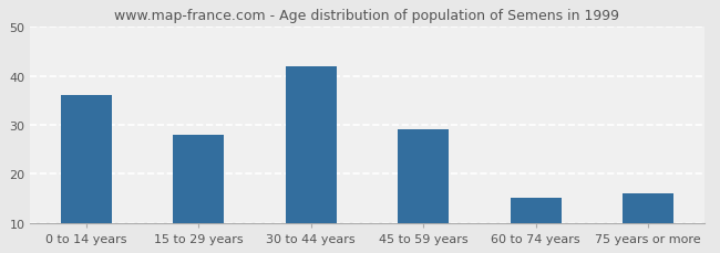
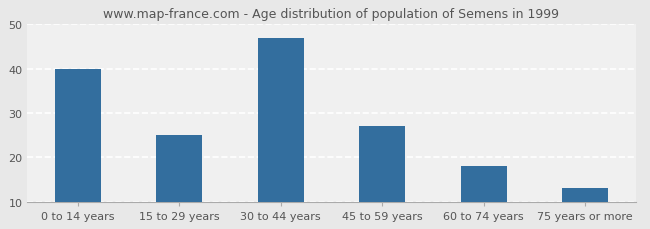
0 to 14 years: 36 -> 40
15 to 29 years: 28 -> 25
30 to 44 years: 42 -> 47
45 to 59 years: 29 -> 27
60 to 74 years: 15 -> 18
75 years or more: 16 -> 13
